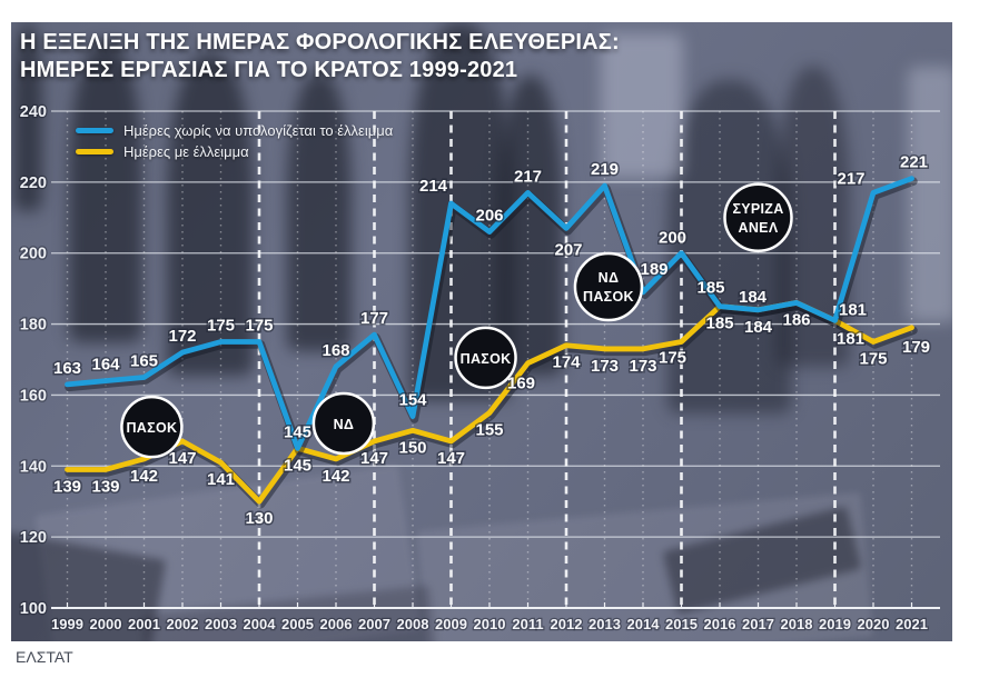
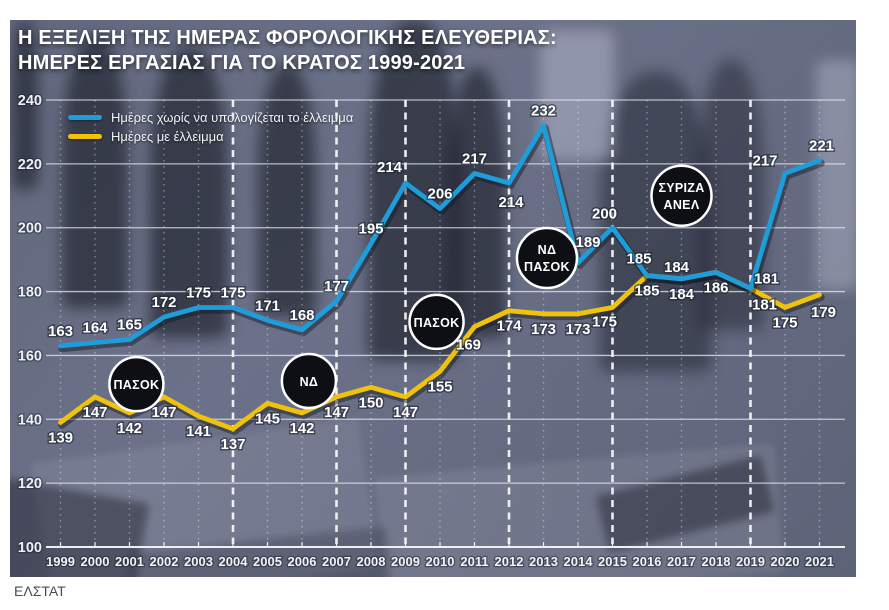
Ημέρες με έλλειμμα/2000: 139 -> 147
Ημέρες με έλλειμμα/2004: 130 -> 137
Ημέρες χωρίς να υπολογίζεται το έλλειμμα/2005: 145 -> 171
Ημέρες χωρίς να υπολογίζεται το έλλειμμα/2008: 154 -> 195
Ημέρες χωρίς να υπολογίζεται το έλλειμμα/2012: 207 -> 214
Ημέρες χωρίς να υπολογίζεται το έλλειμμα/2013: 219 -> 232
